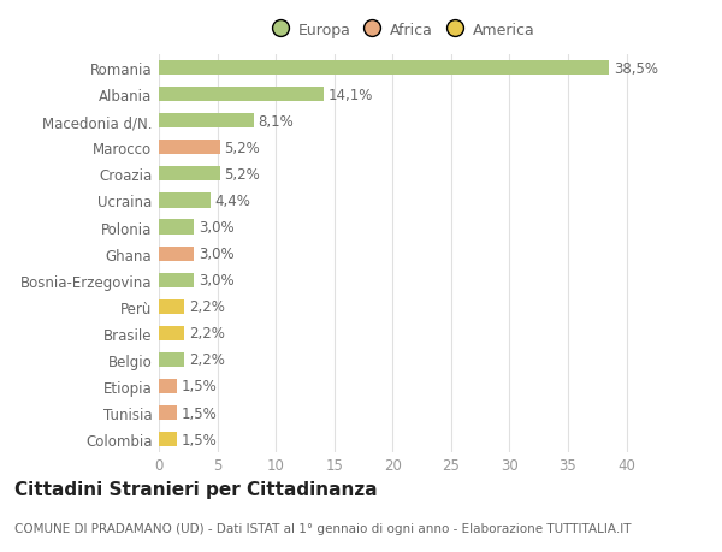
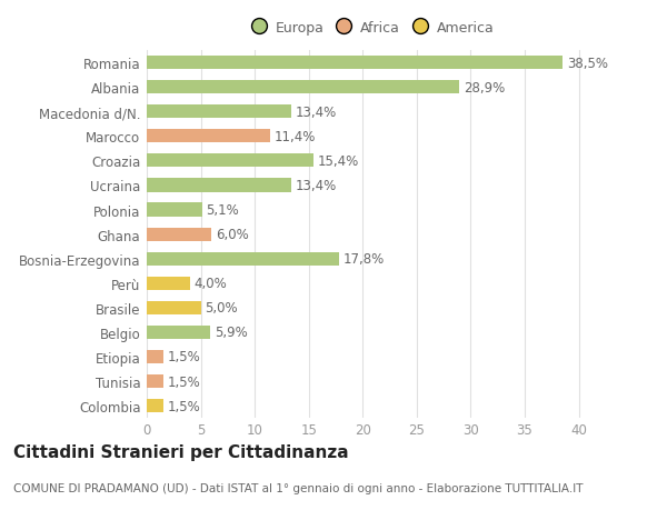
Albania: 14,1% -> 28,9%
Macedonia d/N.: 8,1% -> 13,4%
Marocco: 5,2% -> 11,4%
Croazia: 5,2% -> 15,4%
Ucraina: 4,4% -> 13,4%
Polonia: 3,0% -> 5,1%
Ghana: 3,0% -> 6,0%
Bosnia-Erzegovina: 3,0% -> 17,8%
Perù: 2,2% -> 4,0%
Brasile: 2,2% -> 5,0%
Belgio: 2,2% -> 5,9%
